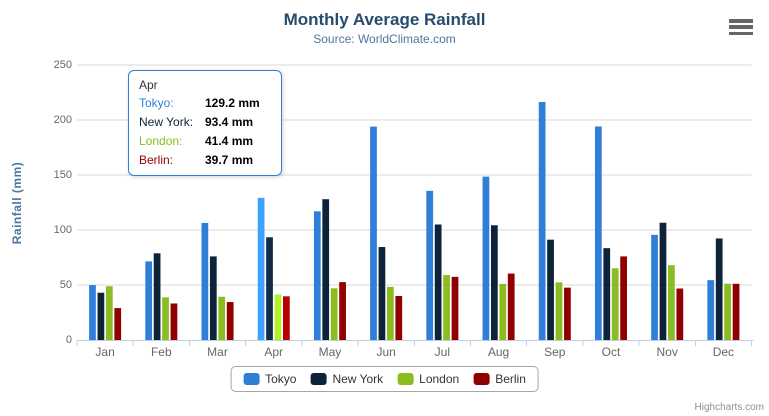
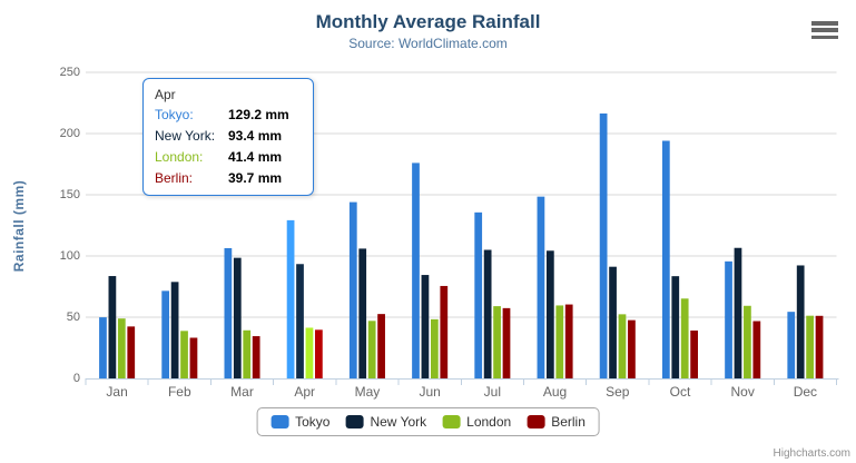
New York/Jan: 43 -> 84
Berlin/Jan: 29 -> 42
New York/Mar: 76 -> 98
Tokyo/May: 117 -> 144
New York/May: 128 -> 106
Tokyo/Jun: 194 -> 176
Berlin/Jun: 40 -> 76
London/Aug: 51 -> 60
Berlin/Oct: 76 -> 39
London/Nov: 68 -> 59
